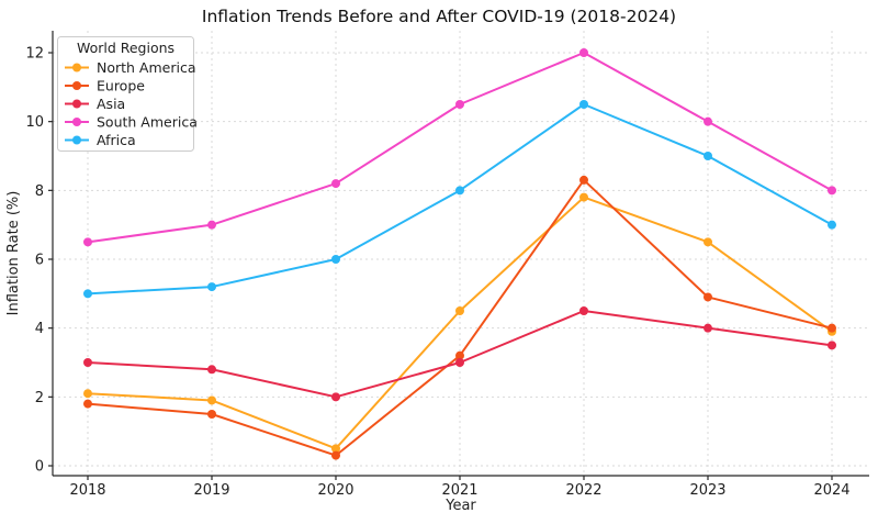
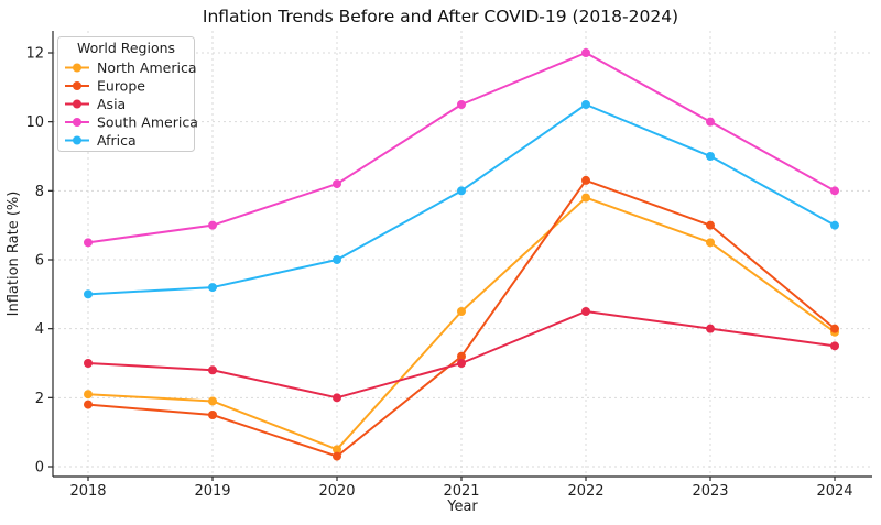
Europe/2023: 4.9 -> 7.0
